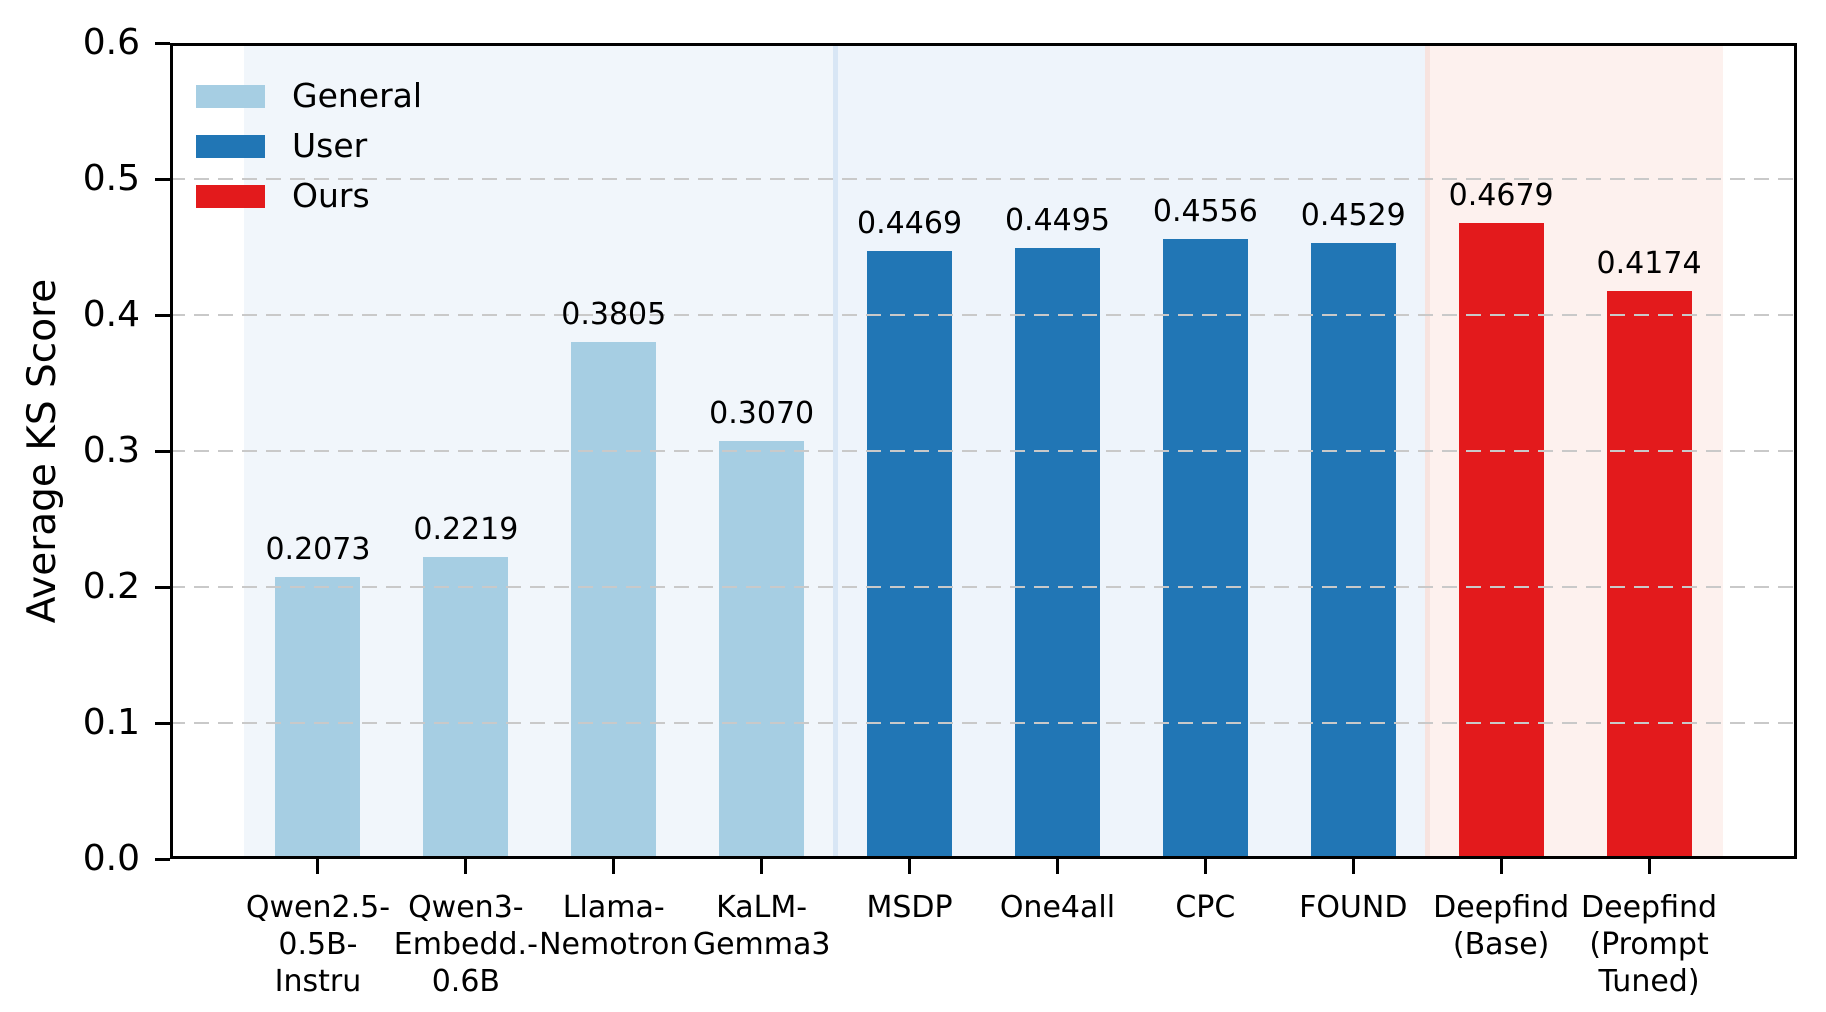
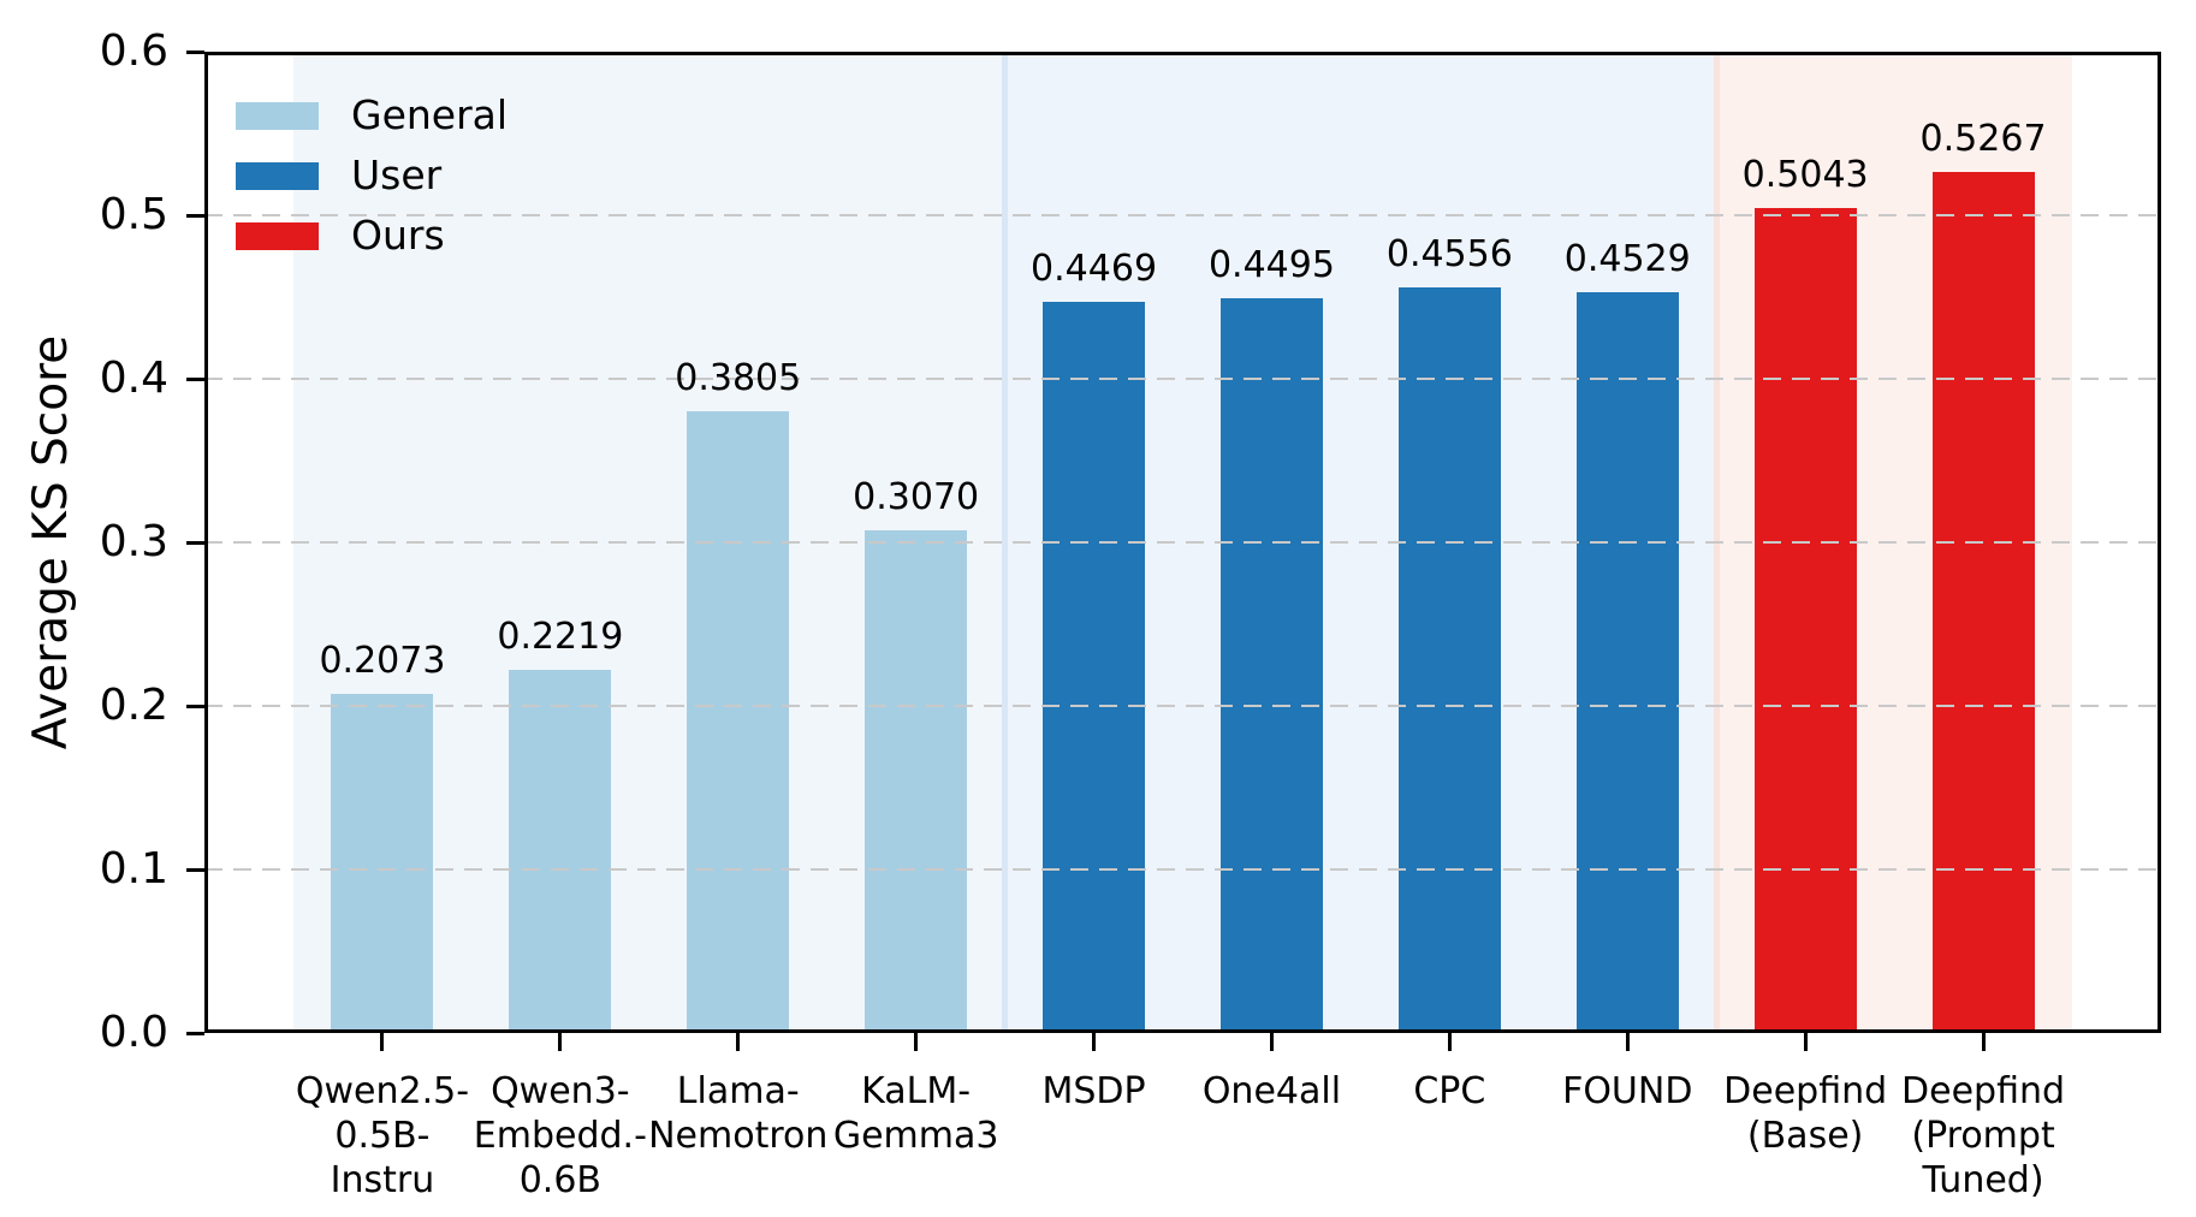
Deepfind (Base): 0.4679 -> 0.5043
Deepfind (Prompt Tuned): 0.4174 -> 0.5267
